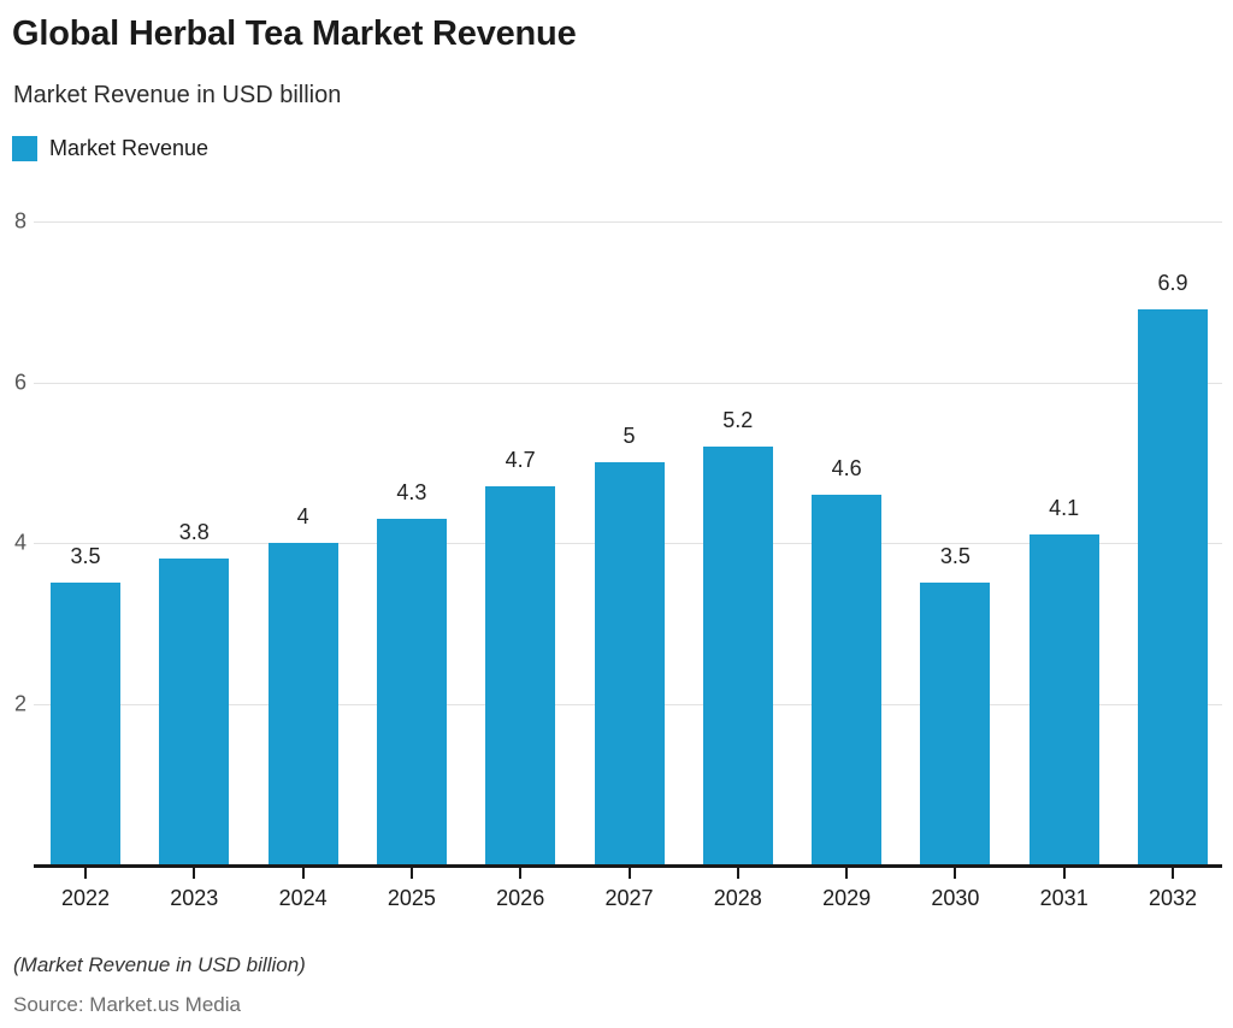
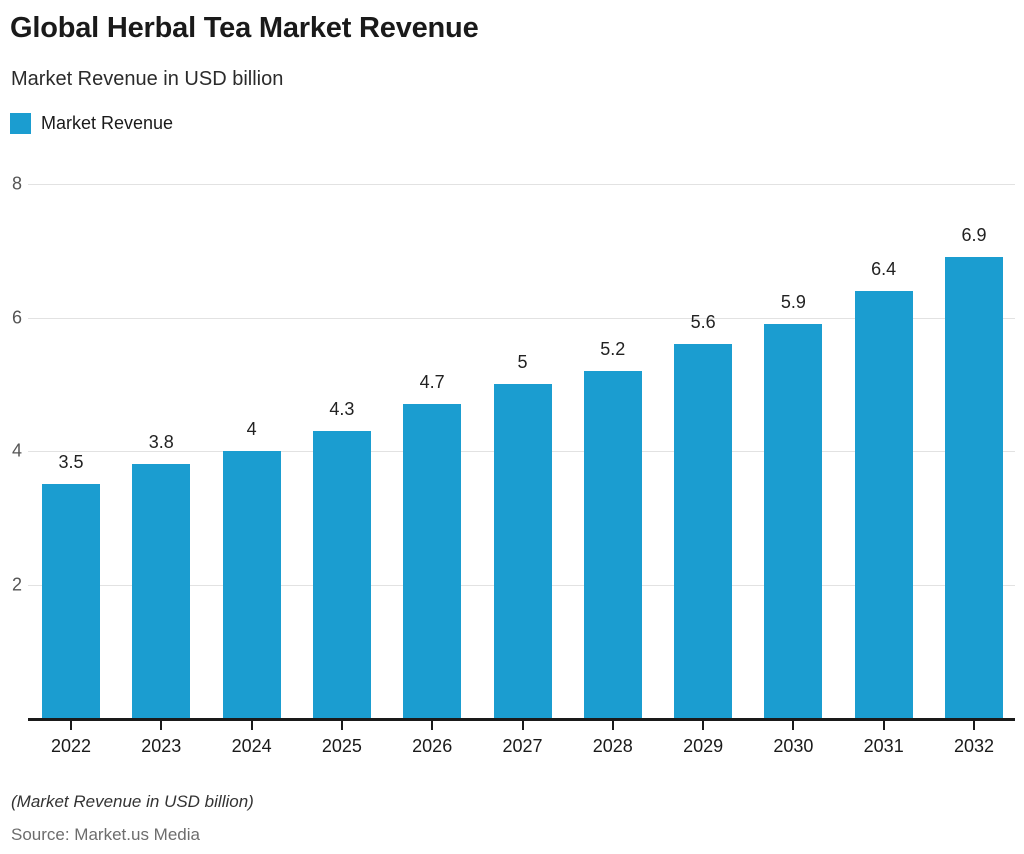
2029: 4.6 -> 5.6
2030: 3.5 -> 5.9
2031: 4.1 -> 6.4
